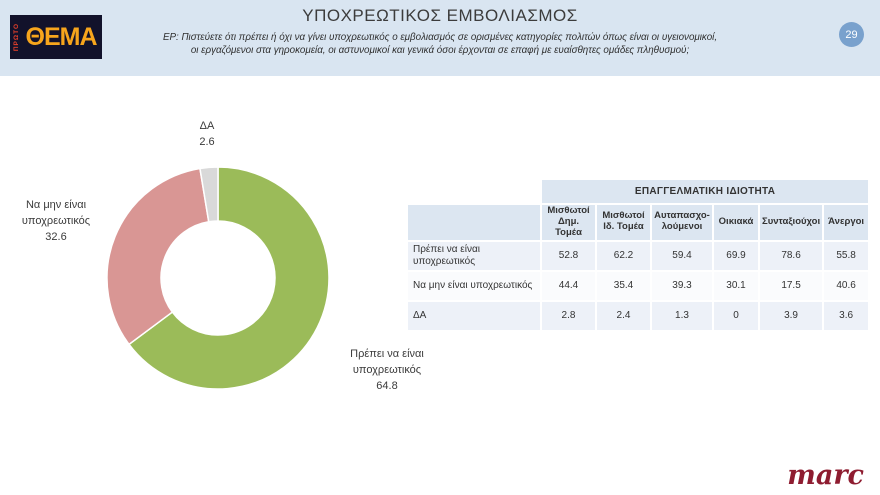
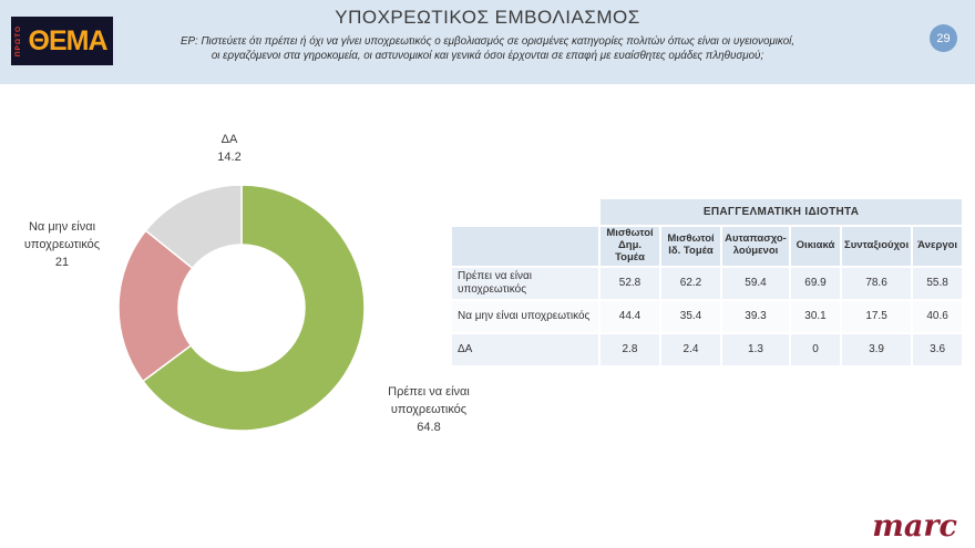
Να μην είναι υποχρεωτικός: 32.6 -> 21
ΔΑ: 2.6 -> 14.2
